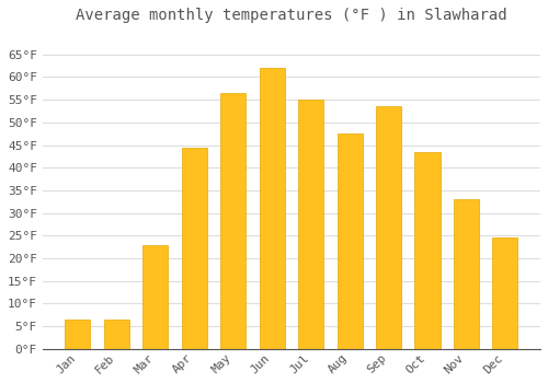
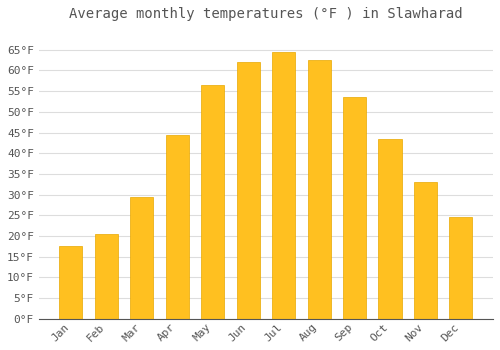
Jan: 6.5°F -> 17.5°F
Feb: 6.5°F -> 20.5°F
Mar: 23.0°F -> 29.5°F
Jul: 55.0°F -> 64.5°F
Aug: 47.5°F -> 62.5°F
